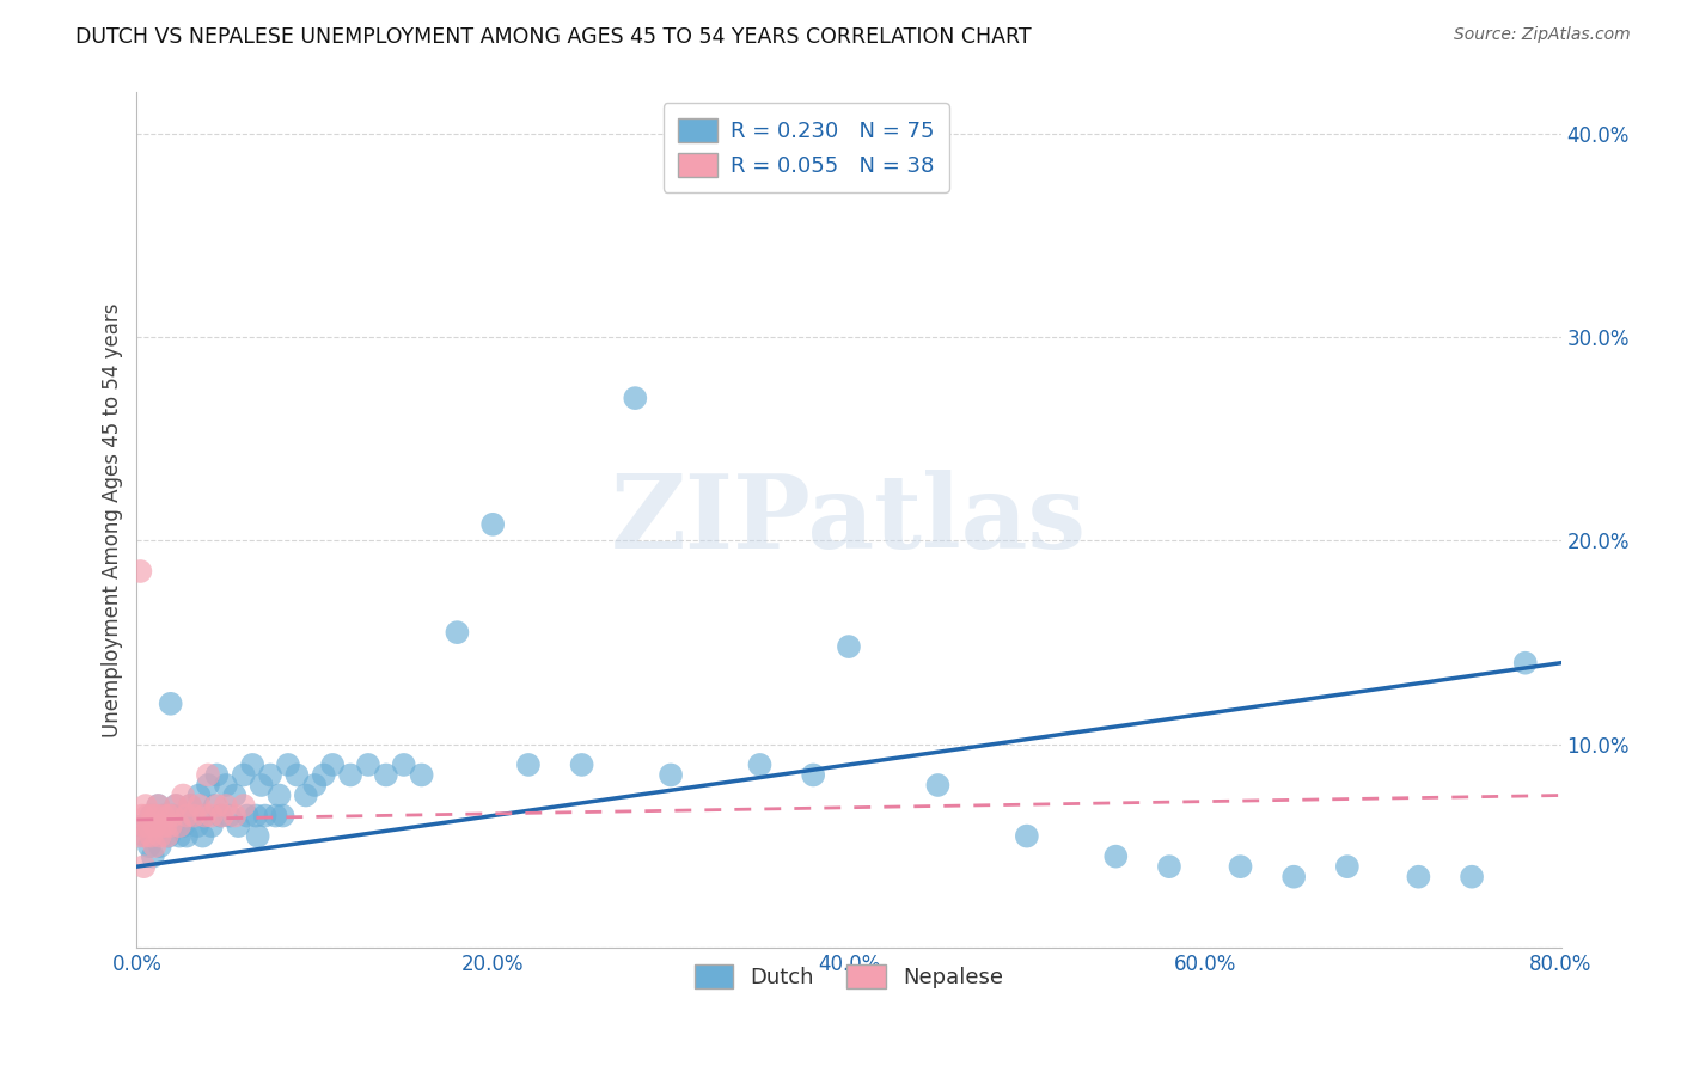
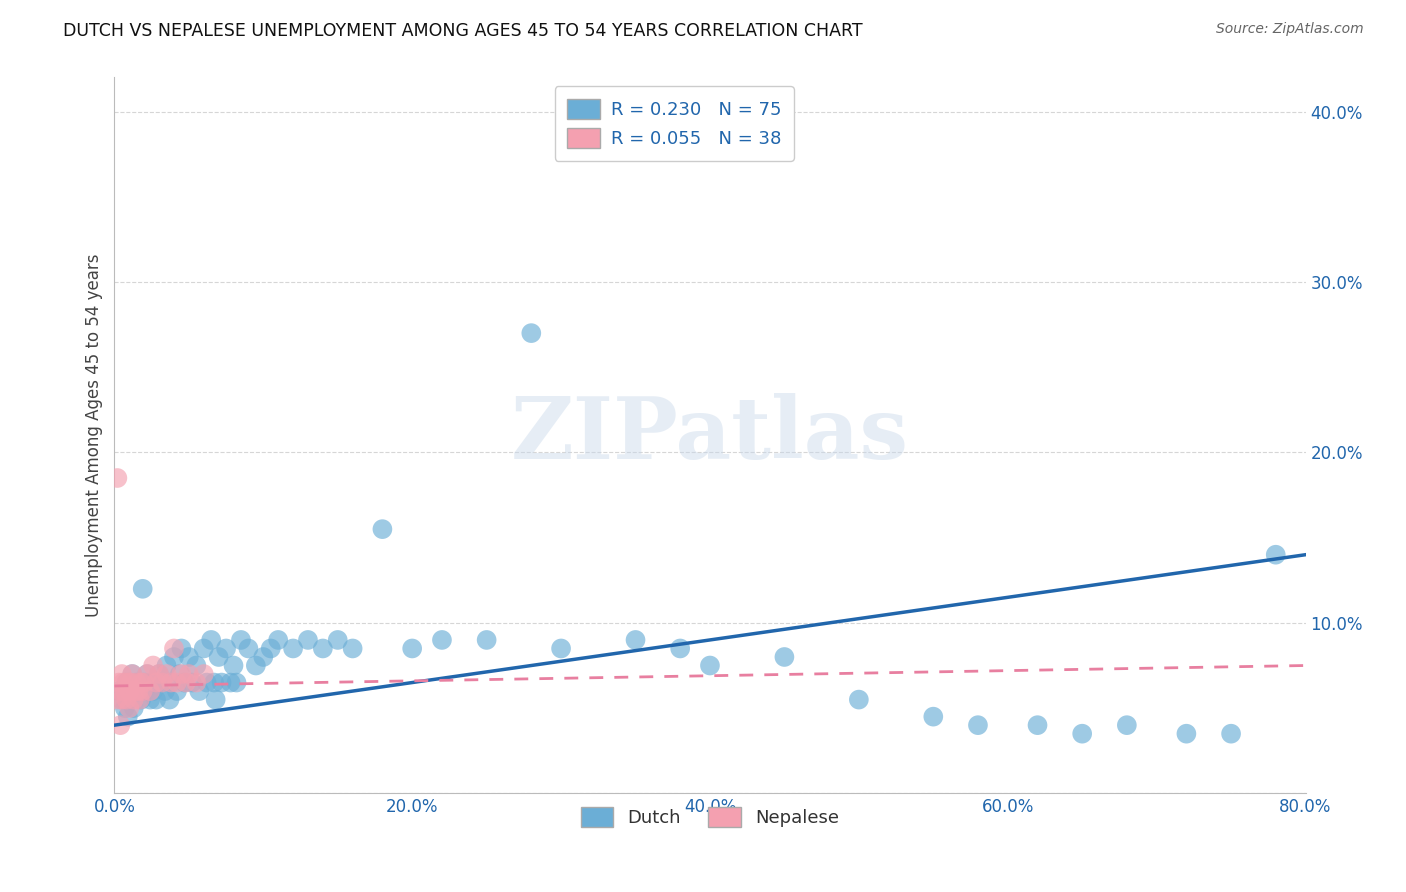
Dutch/20.0%: 20.8% -> 8.5%
Dutch/40.0%: 14.8% -> 7.5%
